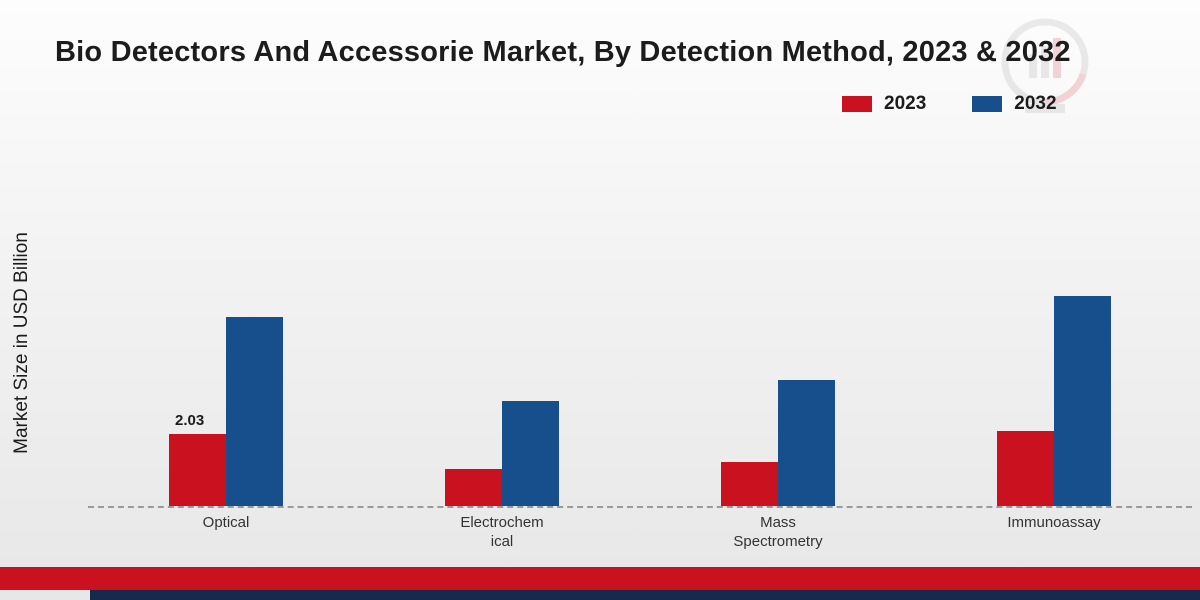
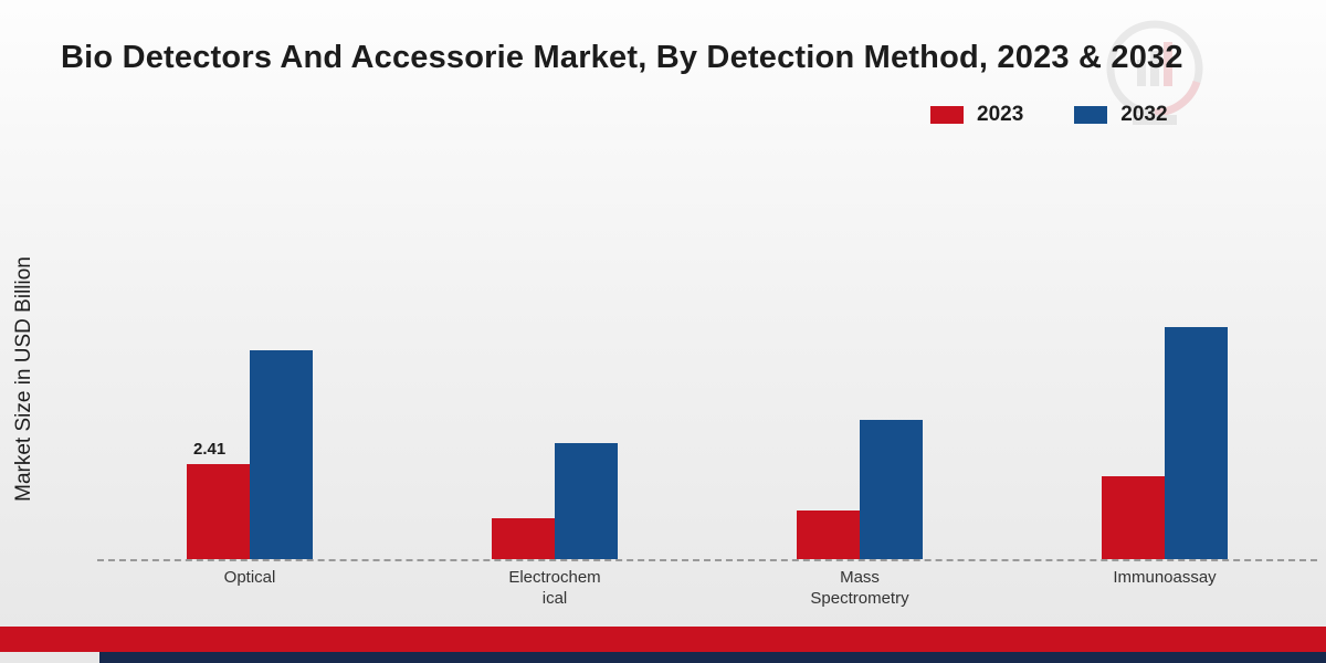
2023/Optical: 2.03 -> 2.41
